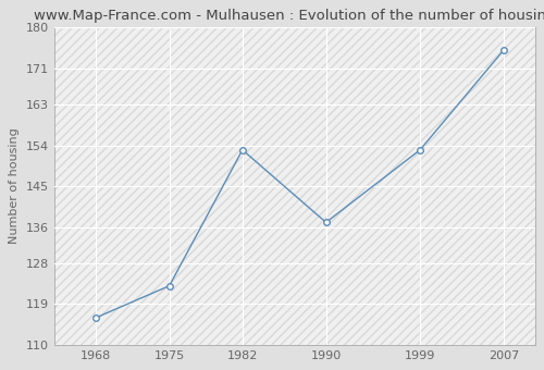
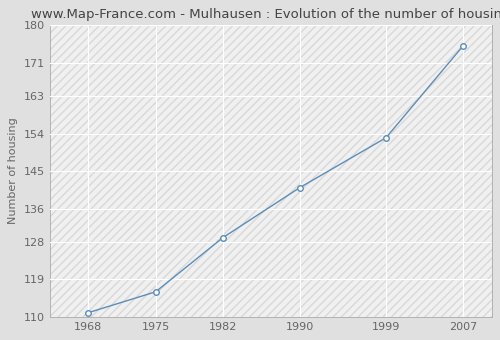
1968: 116 -> 111
1975: 123 -> 116
1982: 153 -> 129
1990: 137 -> 141
